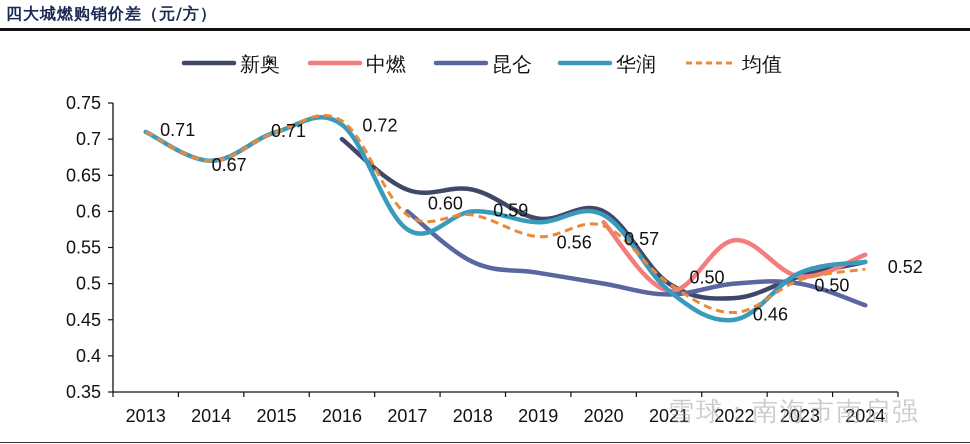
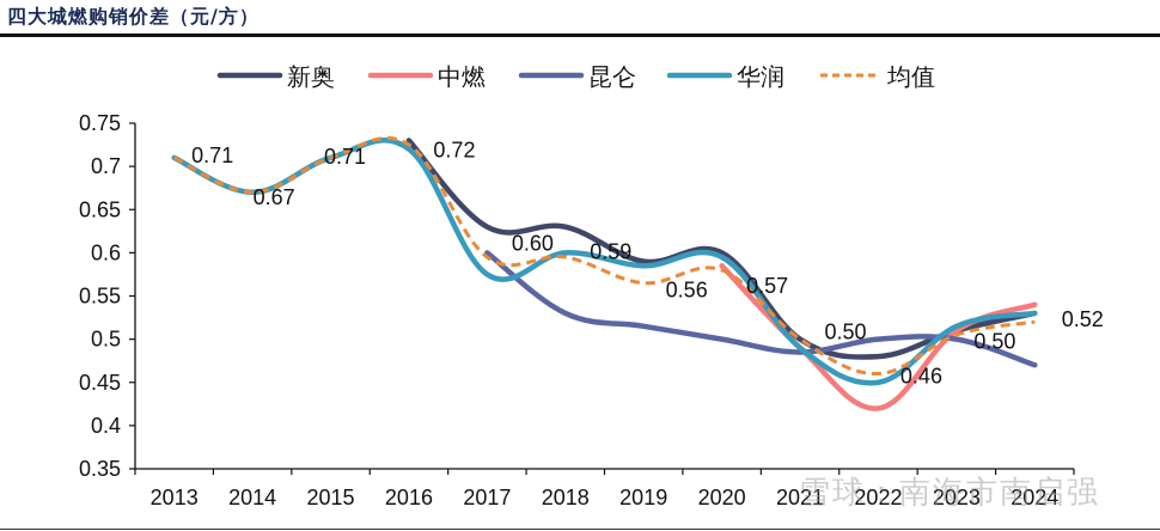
新奥/2016: 0.70 -> 0.73
中燃/2022: 0.56 -> 0.42
